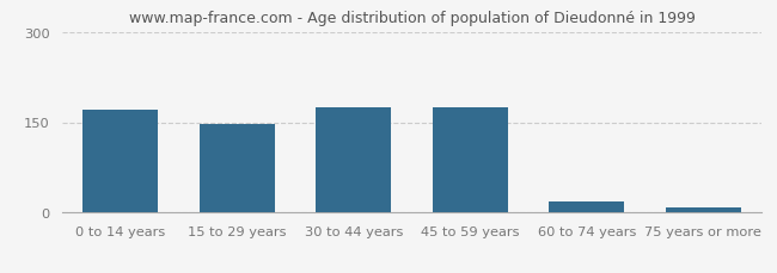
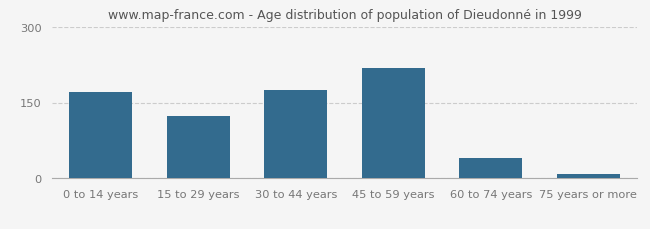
15 to 29 years: 148 -> 124
45 to 59 years: 175 -> 218
60 to 74 years: 18 -> 40
